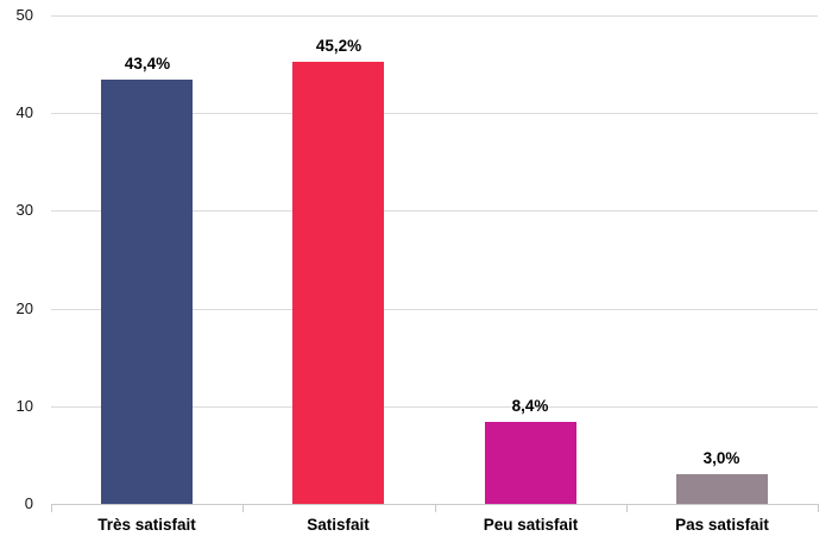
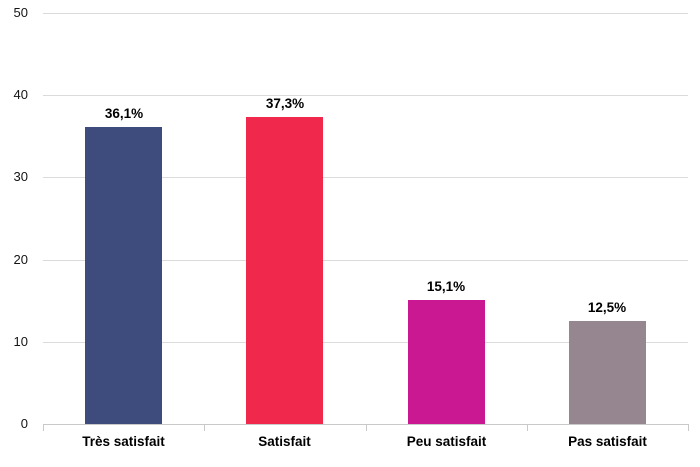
Très satisfait: 43,4% -> 36,1%
Satisfait: 45,2% -> 37,3%
Peu satisfait: 8,4% -> 15,1%
Pas satisfait: 3,0% -> 12,5%
